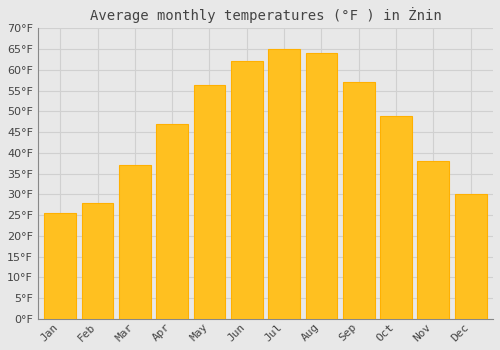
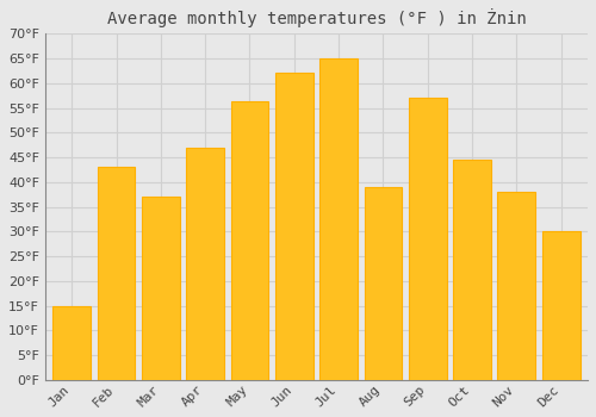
Jan: 25.4°F -> 15.0°F
Feb: 28.0°F -> 43.0°F
Aug: 64.0°F -> 39.0°F
Oct: 48.9°F -> 44.5°F
